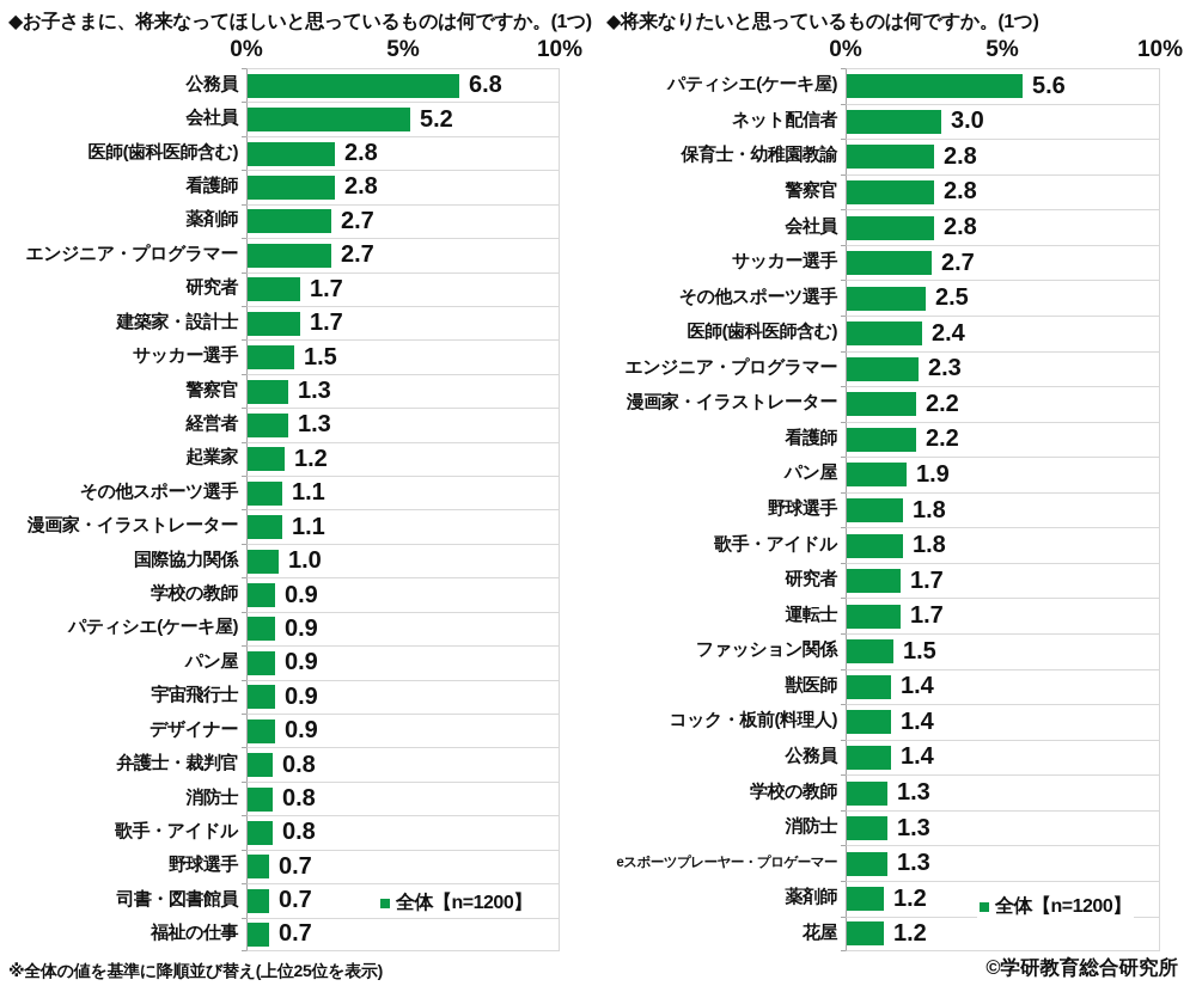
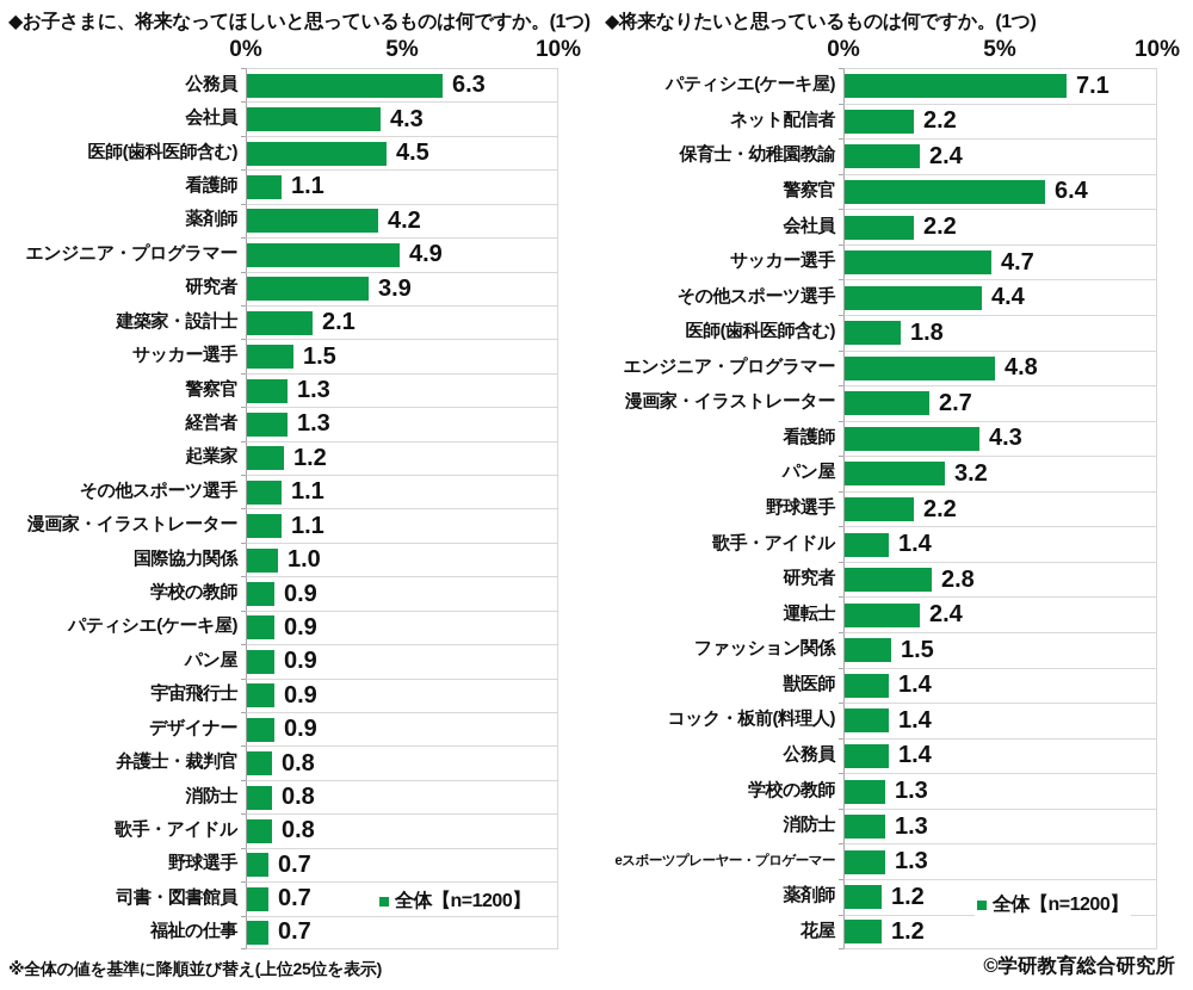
◆お子さまに、将来なってほしいと思っているものは何ですか。(1つ)/公務員: 6.8 -> 6.3
◆お子さまに、将来なってほしいと思っているものは何ですか。(1つ)/会社員: 5.2 -> 4.3
◆お子さまに、将来なってほしいと思っているものは何ですか。(1つ)/医師(歯科医師含む): 2.8 -> 4.5
◆お子さまに、将来なってほしいと思っているものは何ですか。(1つ)/看護師: 2.8 -> 1.1
◆お子さまに、将来なってほしいと思っているものは何ですか。(1つ)/薬剤師: 2.7 -> 4.2
◆お子さまに、将来なってほしいと思っているものは何ですか。(1つ)/エンジニア・プログラマー: 2.7 -> 4.9
◆お子さまに、将来なってほしいと思っているものは何ですか。(1つ)/研究者: 1.7 -> 3.9
◆お子さまに、将来なってほしいと思っているものは何ですか。(1つ)/建築家・設計士: 1.7 -> 2.1
◆将来なりたいと思っているものは何ですか。(1つ)/パティシエ(ケーキ屋): 5.6 -> 7.1
◆将来なりたいと思っているものは何ですか。(1つ)/ネット配信者: 3.0 -> 2.2
◆将来なりたいと思っているものは何ですか。(1つ)/保育士・幼稚園教諭: 2.8 -> 2.4
◆将来なりたいと思っているものは何ですか。(1つ)/警察官: 2.8 -> 6.4
◆将来なりたいと思っているものは何ですか。(1つ)/会社員: 2.8 -> 2.2
◆将来なりたいと思っているものは何ですか。(1つ)/サッカー選手: 2.7 -> 4.7
◆将来なりたいと思っているものは何ですか。(1つ)/その他スポーツ選手: 2.5 -> 4.4
◆将来なりたいと思っているものは何ですか。(1つ)/医師(歯科医師含む): 2.4 -> 1.8
◆将来なりたいと思っているものは何ですか。(1つ)/エンジニア・プログラマー: 2.3 -> 4.8
◆将来なりたいと思っているものは何ですか。(1つ)/漫画家・イラストレーター: 2.2 -> 2.7
◆将来なりたいと思っているものは何ですか。(1つ)/看護師: 2.2 -> 4.3
◆将来なりたいと思っているものは何ですか。(1つ)/パン屋: 1.9 -> 3.2
◆将来なりたいと思っているものは何ですか。(1つ)/野球選手: 1.8 -> 2.2
◆将来なりたいと思っているものは何ですか。(1つ)/歌手・アイドル: 1.8 -> 1.4
◆将来なりたいと思っているものは何ですか。(1つ)/研究者: 1.7 -> 2.8
◆将来なりたいと思っているものは何ですか。(1つ)/運転士: 1.7 -> 2.4
